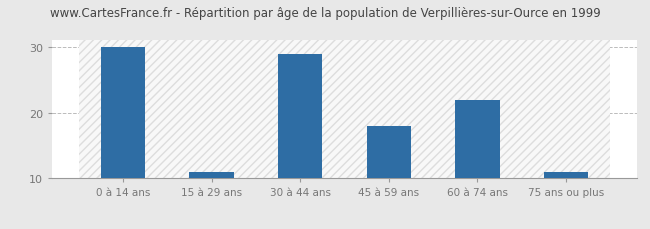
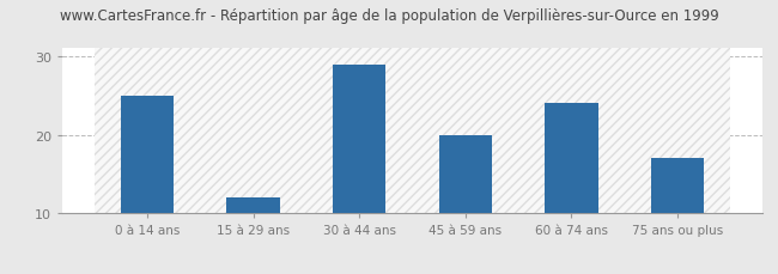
0 à 14 ans: 30 -> 25
15 à 29 ans: 11 -> 12
45 à 59 ans: 18 -> 20
60 à 74 ans: 22 -> 24
75 ans ou plus: 11 -> 17
